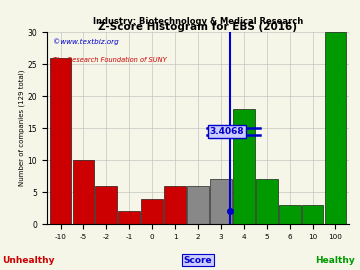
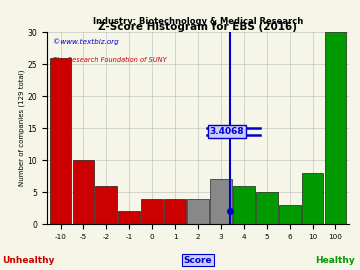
1: 6 -> 4
2: 6 -> 4
4: 18 -> 6
5: 7 -> 5
10: 3 -> 8
